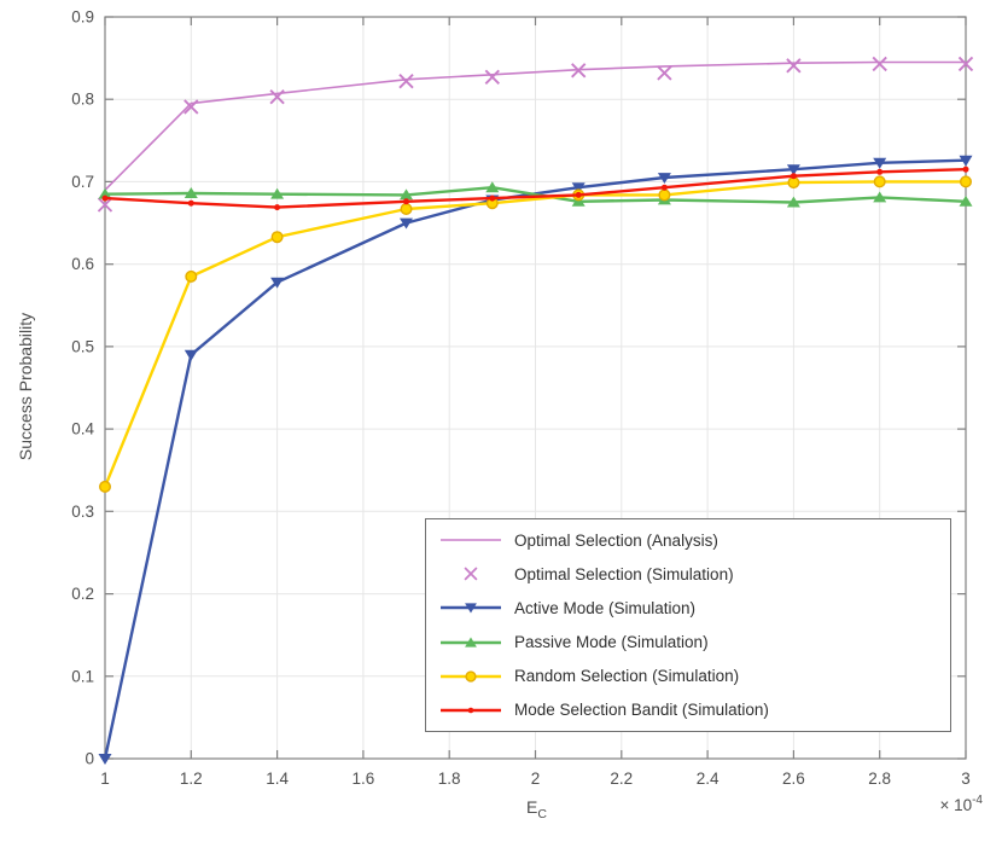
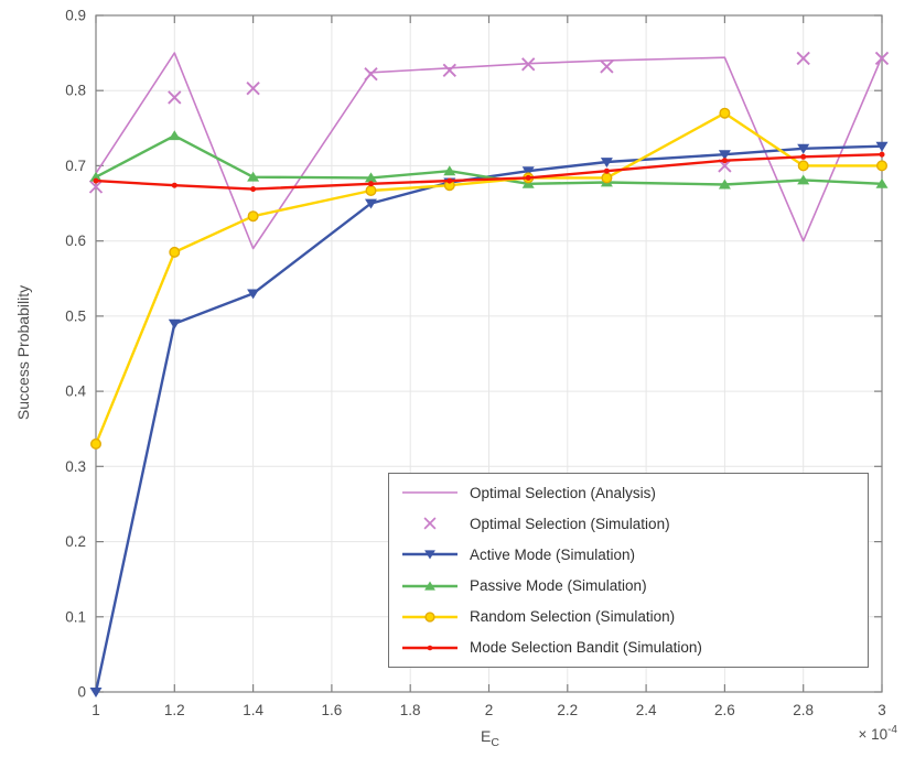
Optimal Selection (Analysis)/1.2: 0.80 -> 0.85
Passive Mode (Simulation)/1.2: 0.69 -> 0.74
Optimal Selection (Analysis)/1.4: 0.81 -> 0.59
Active Mode (Simulation)/1.4: 0.58 -> 0.53
Optimal Selection (Simulation)/2.6: 0.84 -> 0.70
Random Selection (Simulation)/2.6: 0.70 -> 0.77
Optimal Selection (Analysis)/2.8: 0.84 -> 0.60
